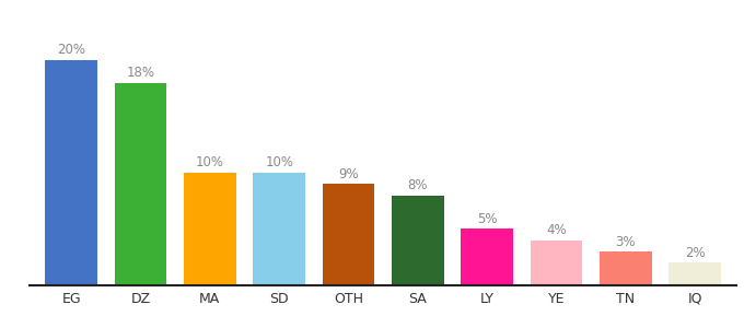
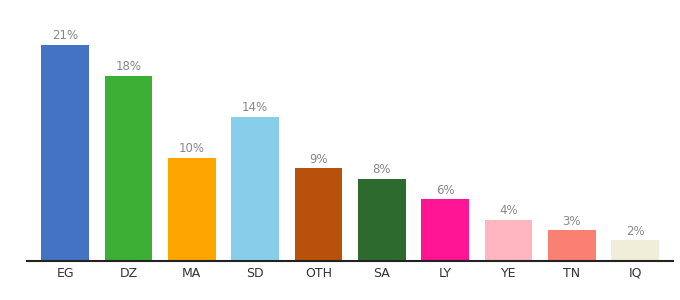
EG: 20% -> 21%
SD: 10% -> 14%
LY: 5% -> 6%
